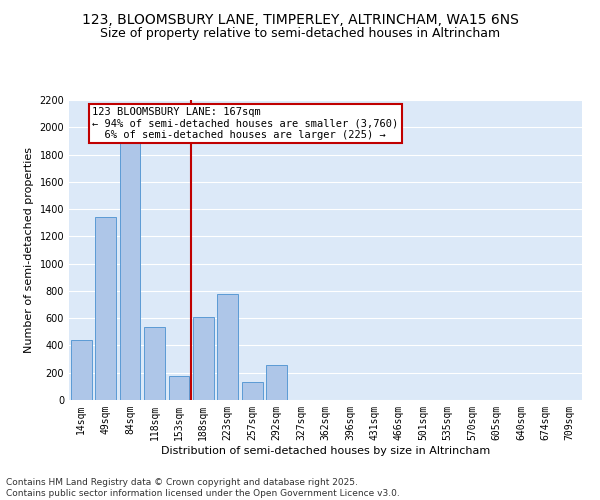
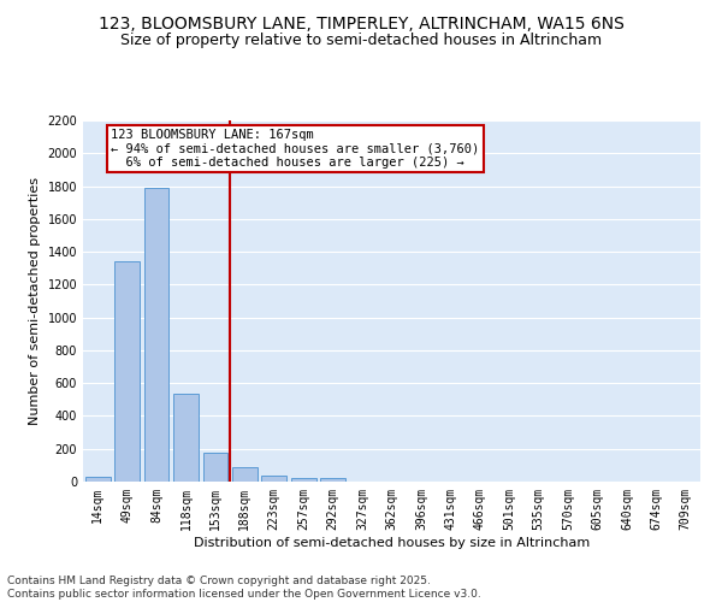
14sqm: 440 -> 30
84sqm: 1890 -> 1790
188sqm: 610 -> 80
223sqm: 780 -> 40
257sqm: 130 -> 20
292sqm: 260 -> 20
